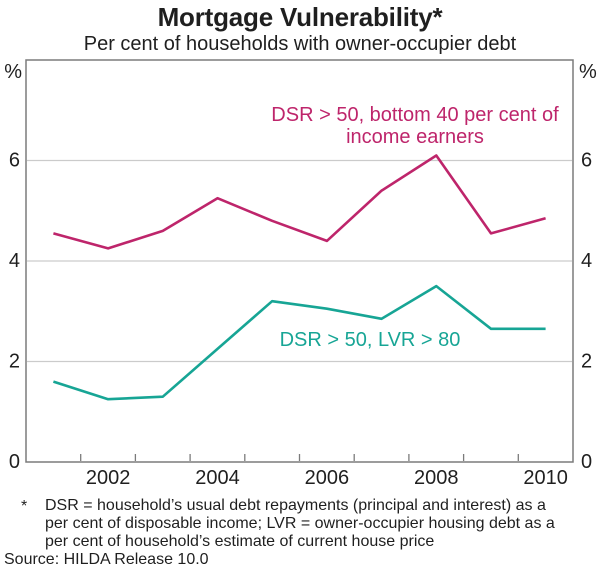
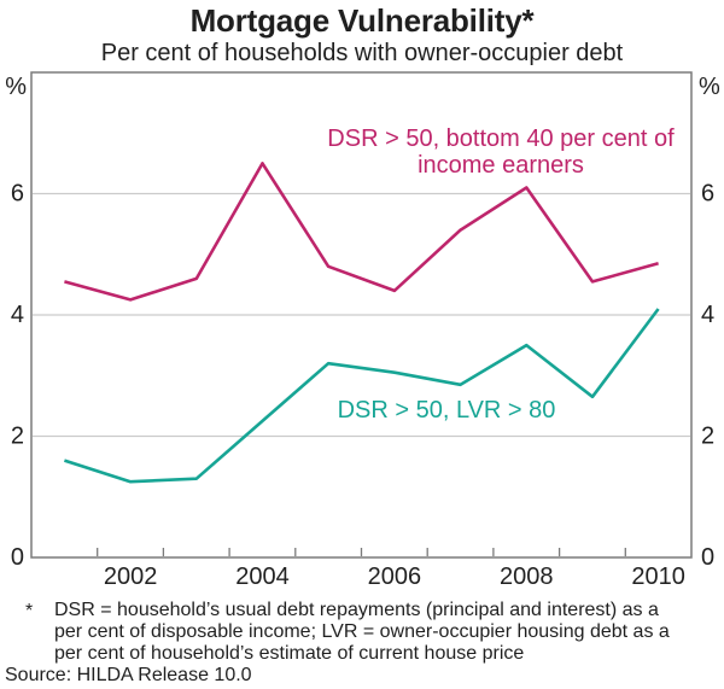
DSR > 50, bottom 40 per cent of income earners/2004: 5.2 -> 6.5
DSR > 50, LVR > 80/2010: 2.6 -> 4.1
